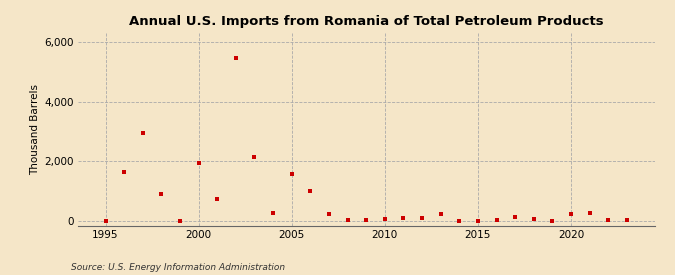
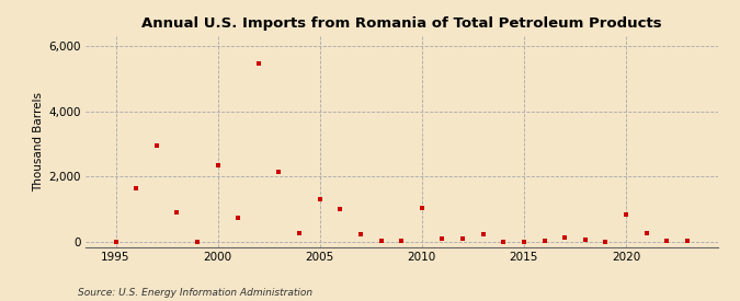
2000: 1,950 -> 2,350
2005: 1,560 -> 1,300
2010: 80 -> 1,050
2020: 230 -> 850
